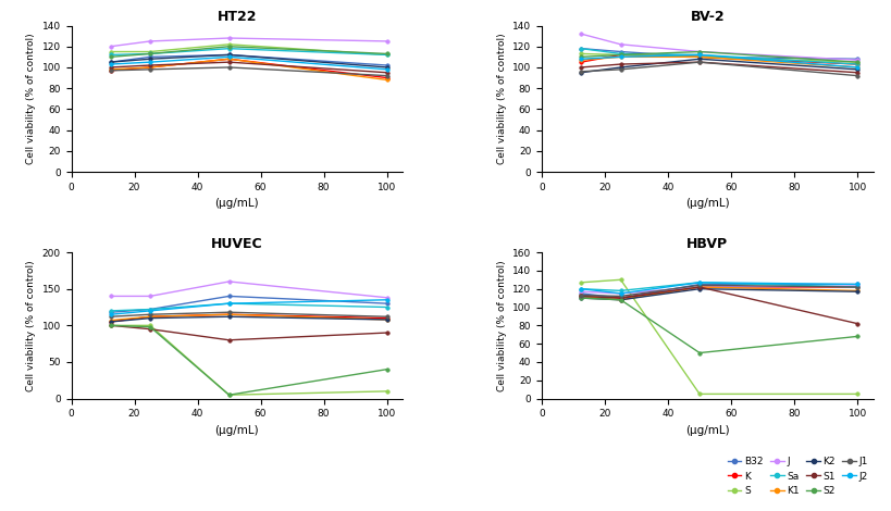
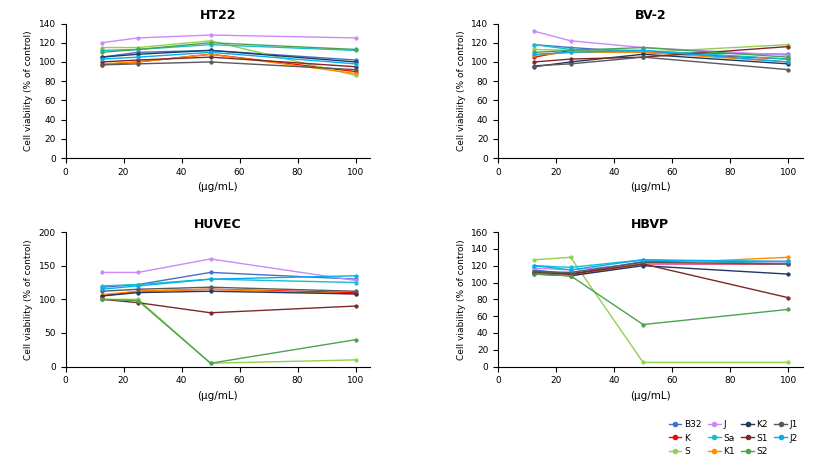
HT22/S/100: 112 -> 86
BV-2/S/100: 105 -> 118
BV-2/S1/100: 95 -> 116
HUVEC/J/100: 138 -> 128
HBVP/K1/100: 118 -> 130
HBVP/K2/100: 117 -> 110
